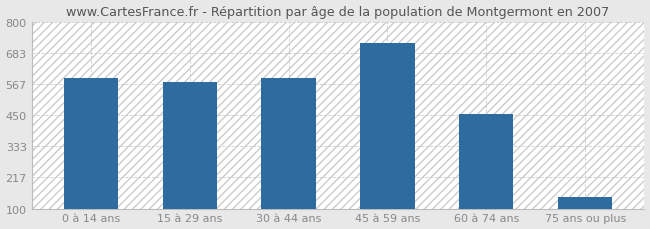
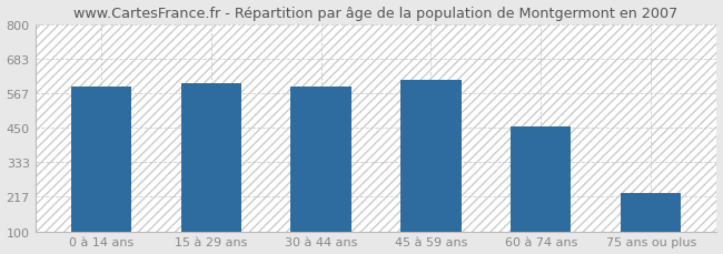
15 à 29 ans: 575 -> 600
45 à 59 ans: 720 -> 610
75 ans ou plus: 145 -> 230
